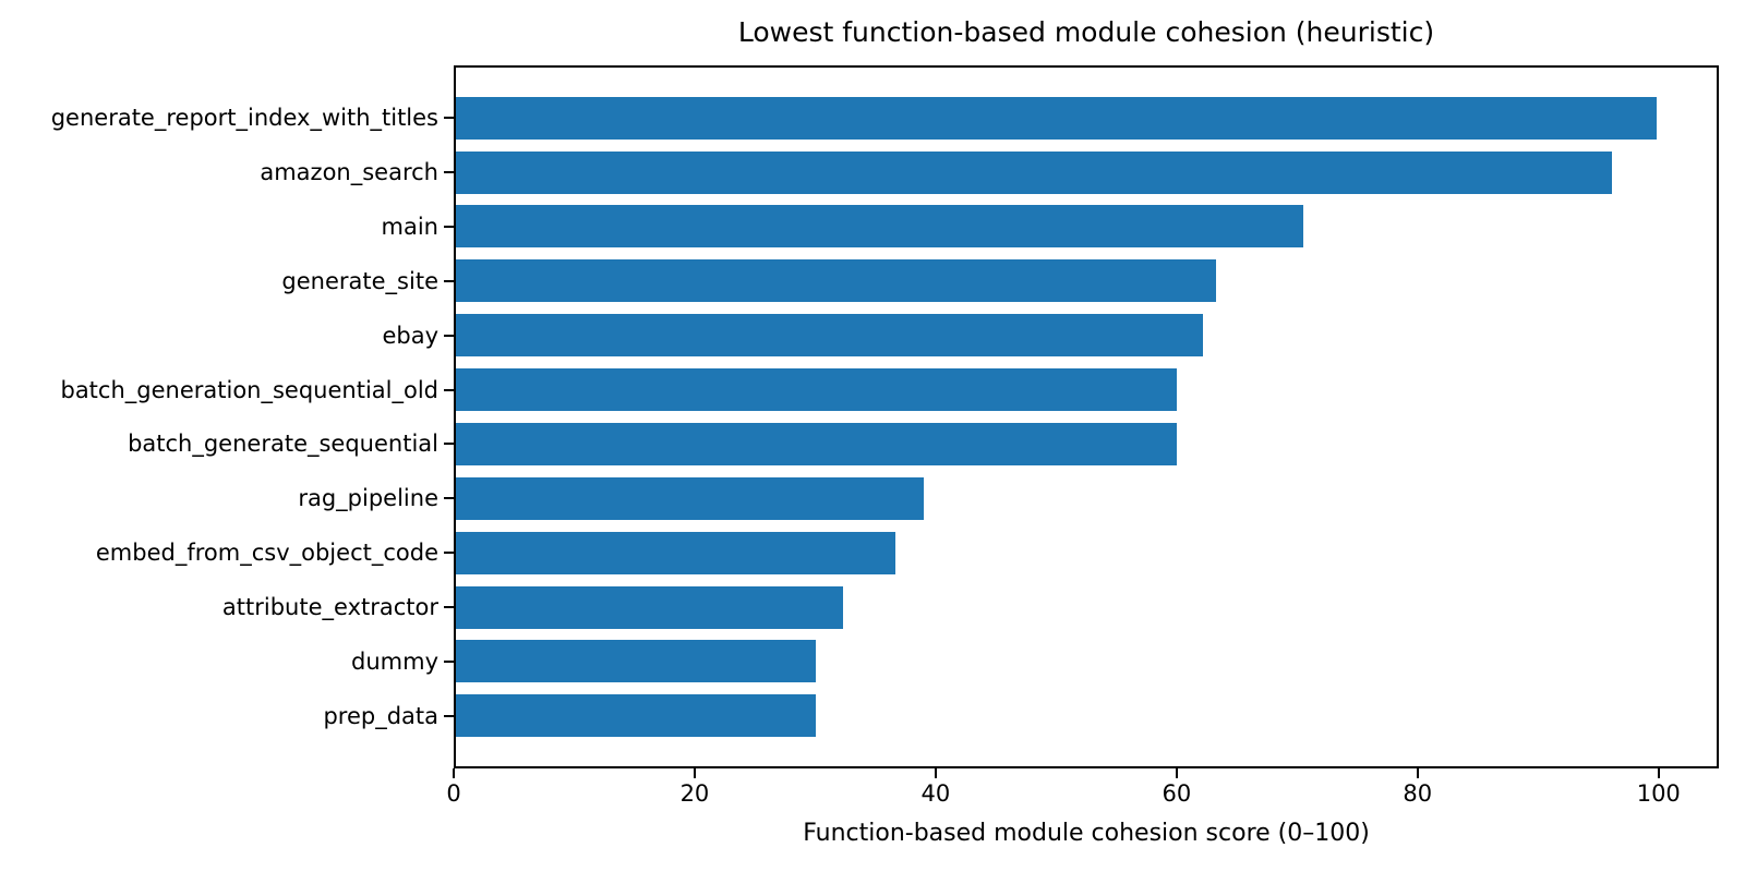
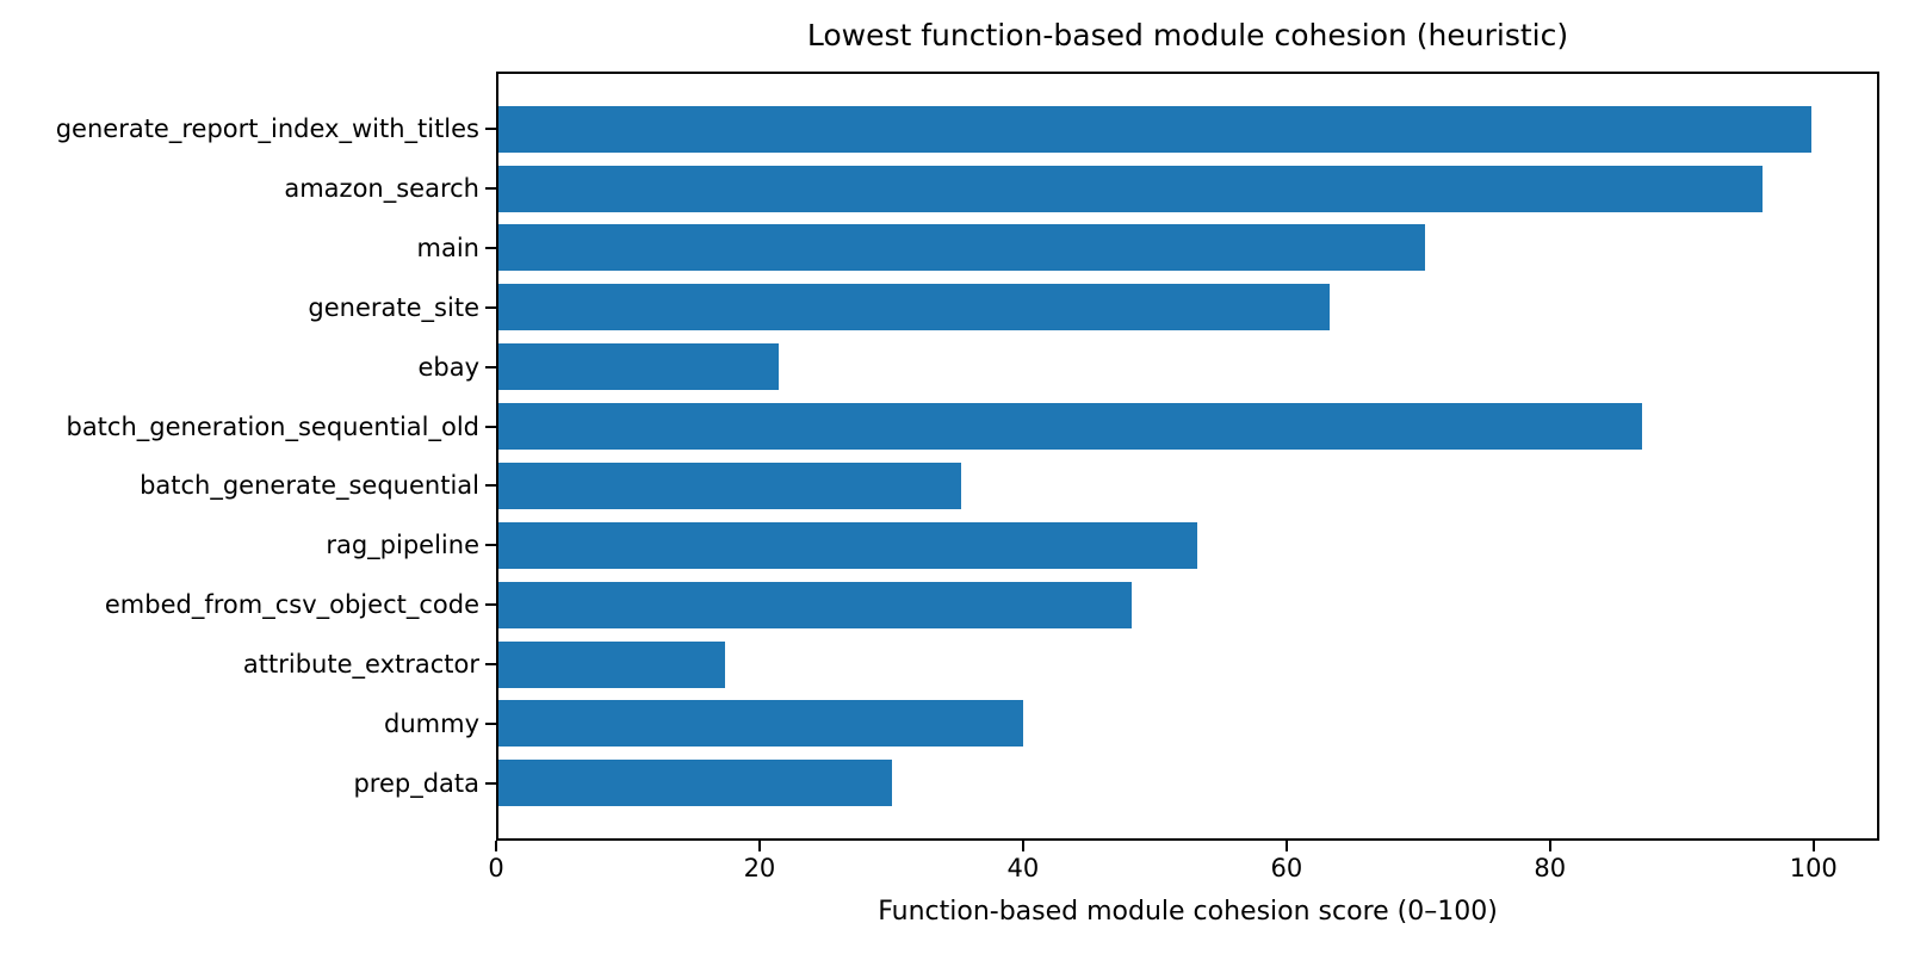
ebay: 62.2 -> 21.3
batch_generation_sequential_old: 60.0 -> 87.1
batch_generate_sequential: 60.0 -> 35.2
rag_pipeline: 39.0 -> 53.2
embed_from_csv_object_code: 36.6 -> 48.2
attribute_extractor: 32.2 -> 17.3
dummy: 30.0 -> 40.0
